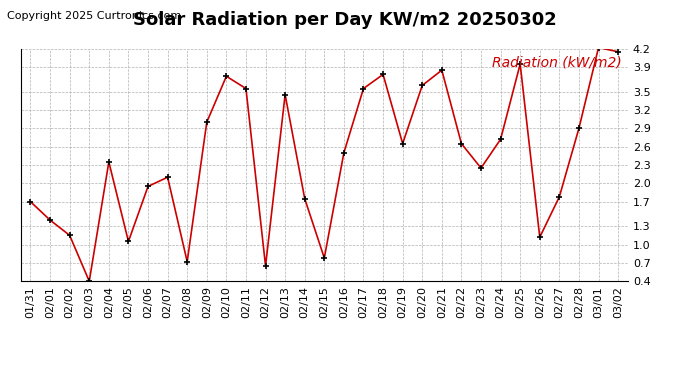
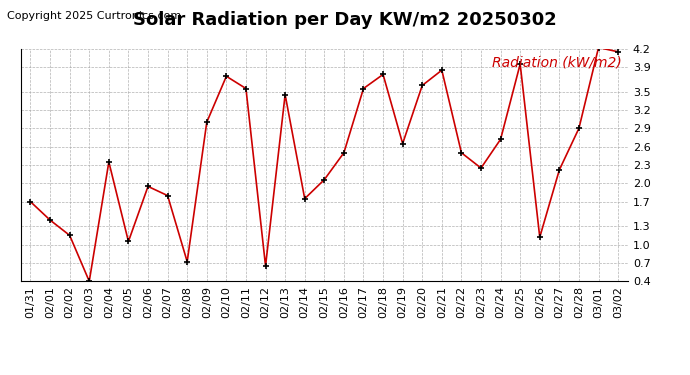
02/07: 2.10 -> 1.80
02/15: 0.78 -> 2.06
02/22: 2.65 -> 2.50
02/27: 1.78 -> 2.22
